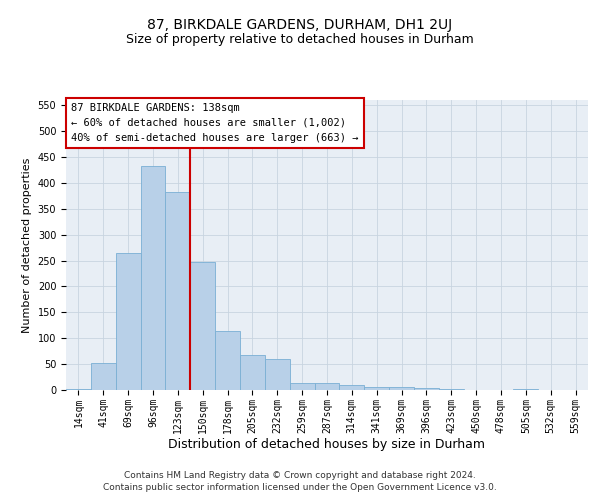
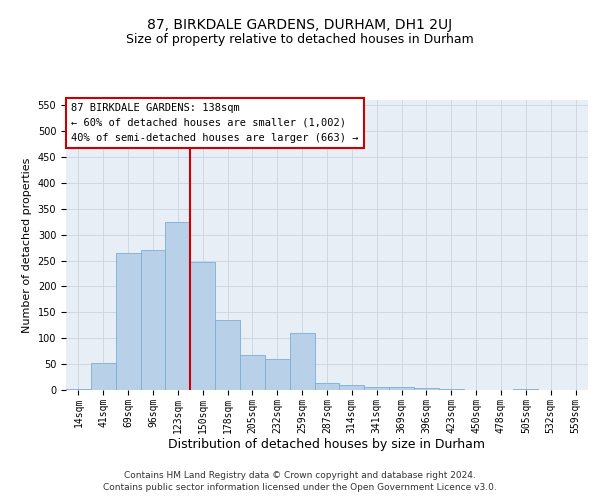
96sqm: 433 -> 270
123sqm: 383 -> 324
178sqm: 113 -> 136
259sqm: 14 -> 110
